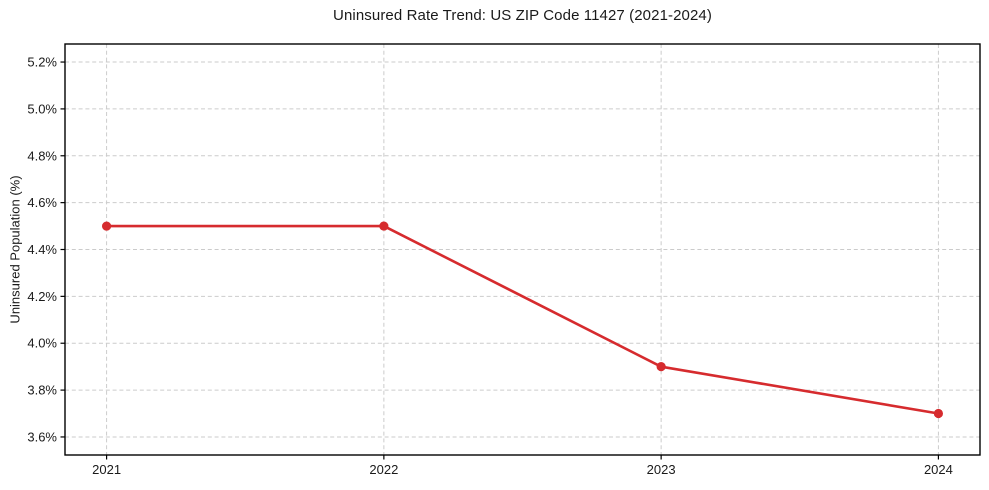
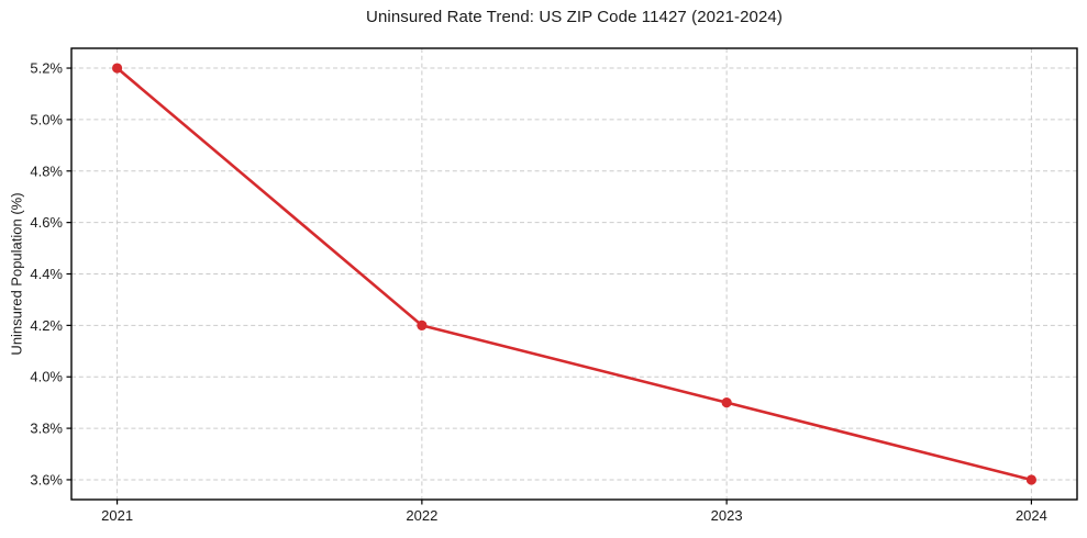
2021: 4.5% -> 5.2%
2022: 4.5% -> 4.2%
2024: 3.7% -> 3.6%
